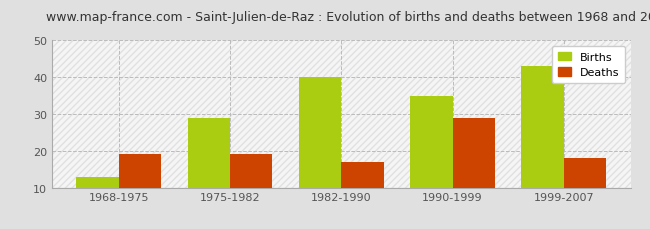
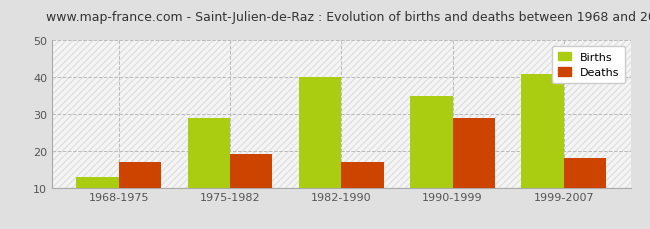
Deaths/1968-1975: 19 -> 17
Births/1999-2007: 43 -> 41
